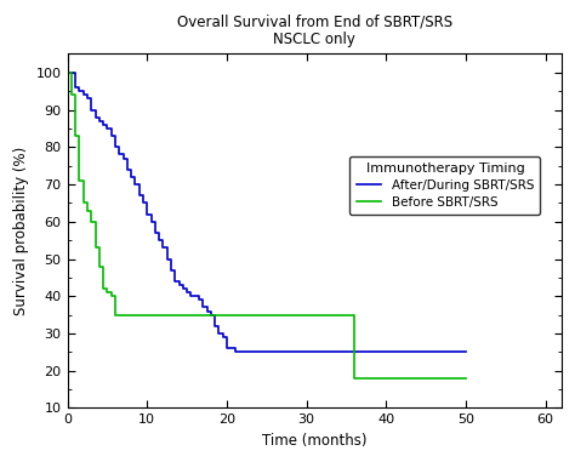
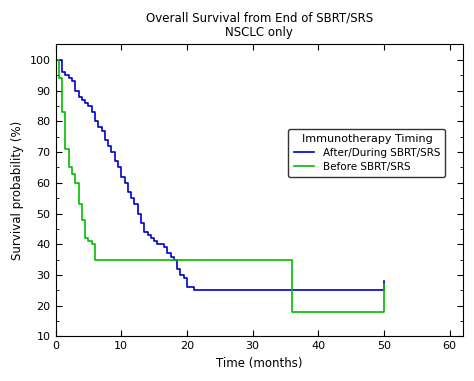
After/During SBRT/SRS/50: 25 -> 28
Before SBRT/SRS/50: 18 -> 27
